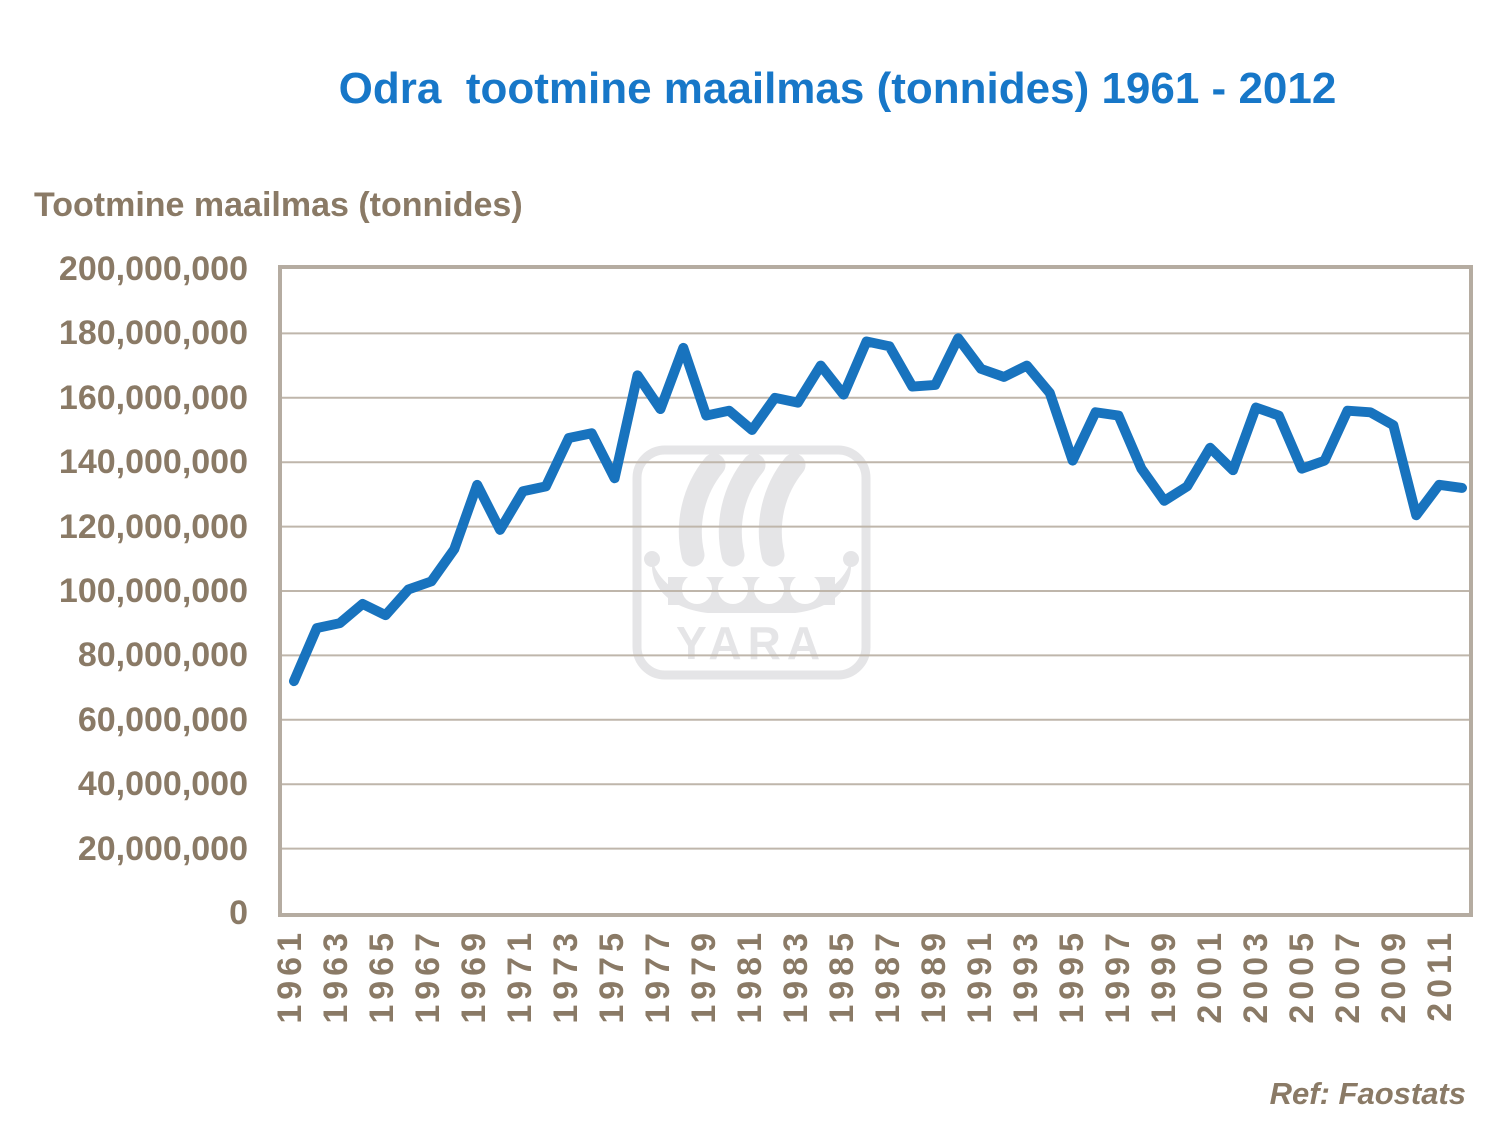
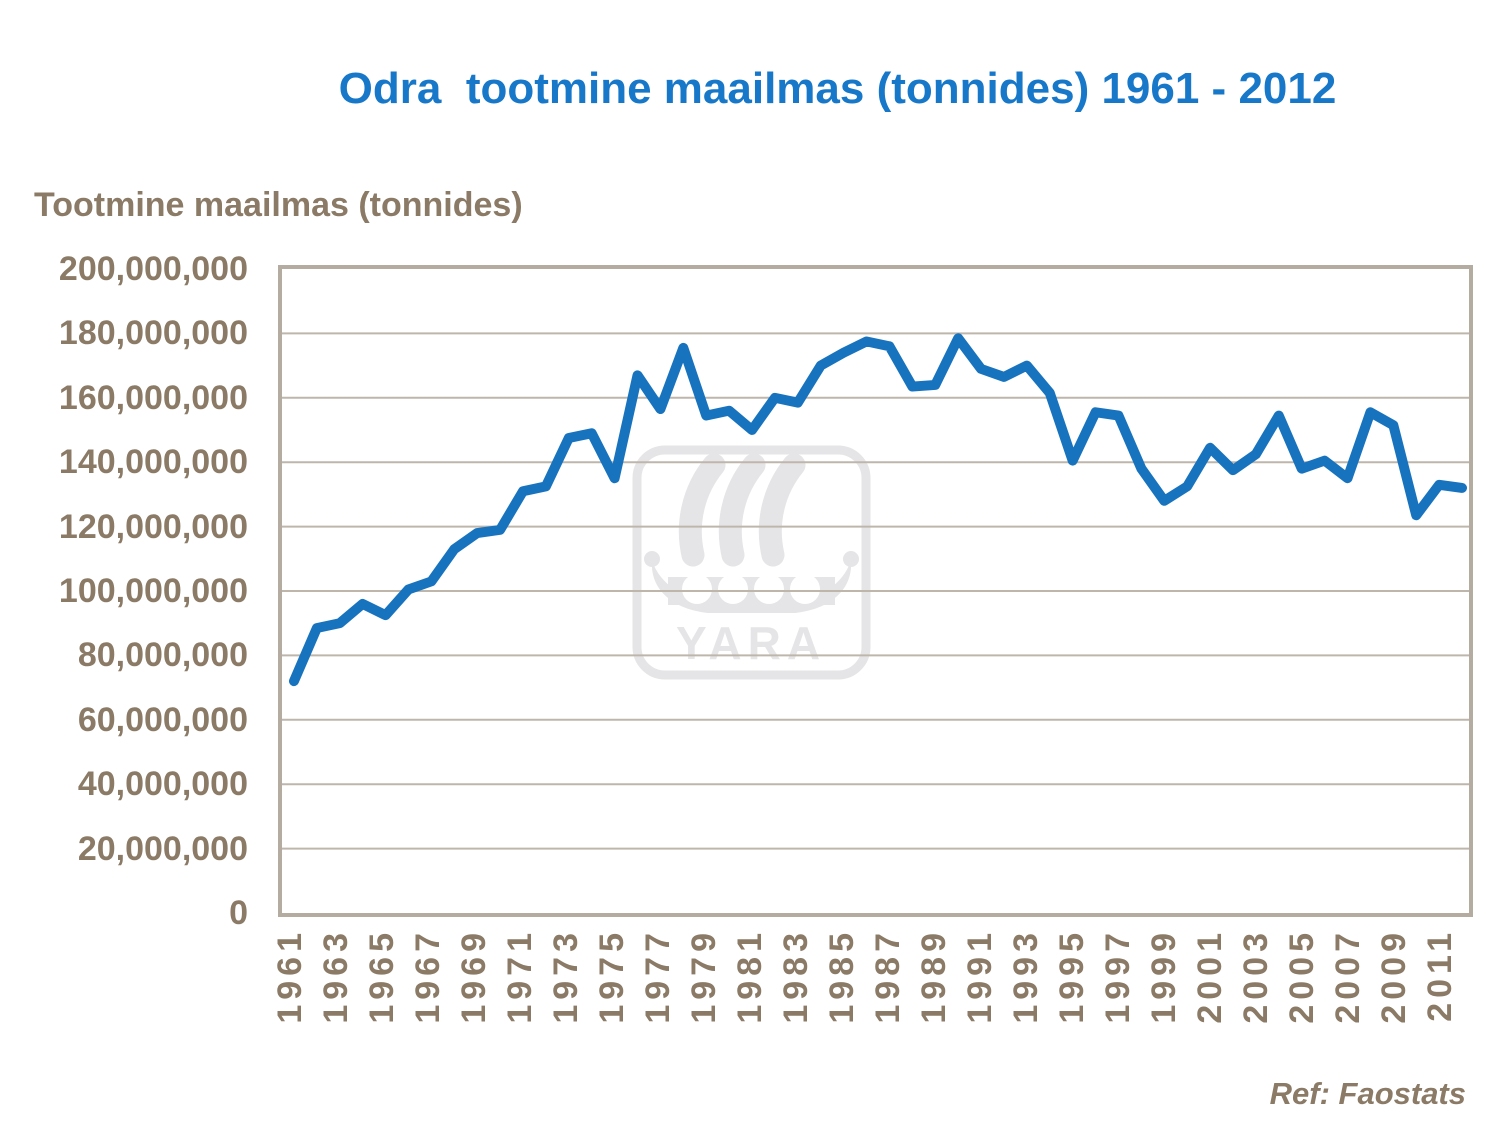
1969: 133000000 -> 118000000
1985: 161000000 -> 174000000
2003: 157000000 -> 142000000
2007: 156000000 -> 135000000
